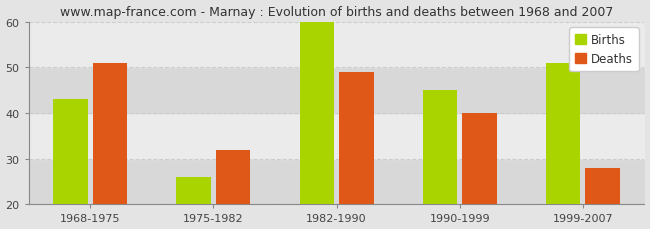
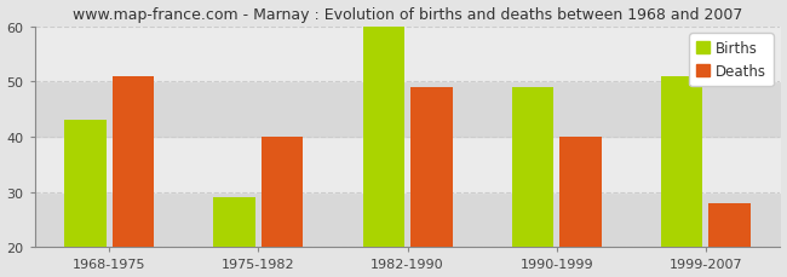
Births/1975-1982: 26 -> 29
Deaths/1975-1982: 32 -> 40
Births/1990-1999: 45 -> 49
